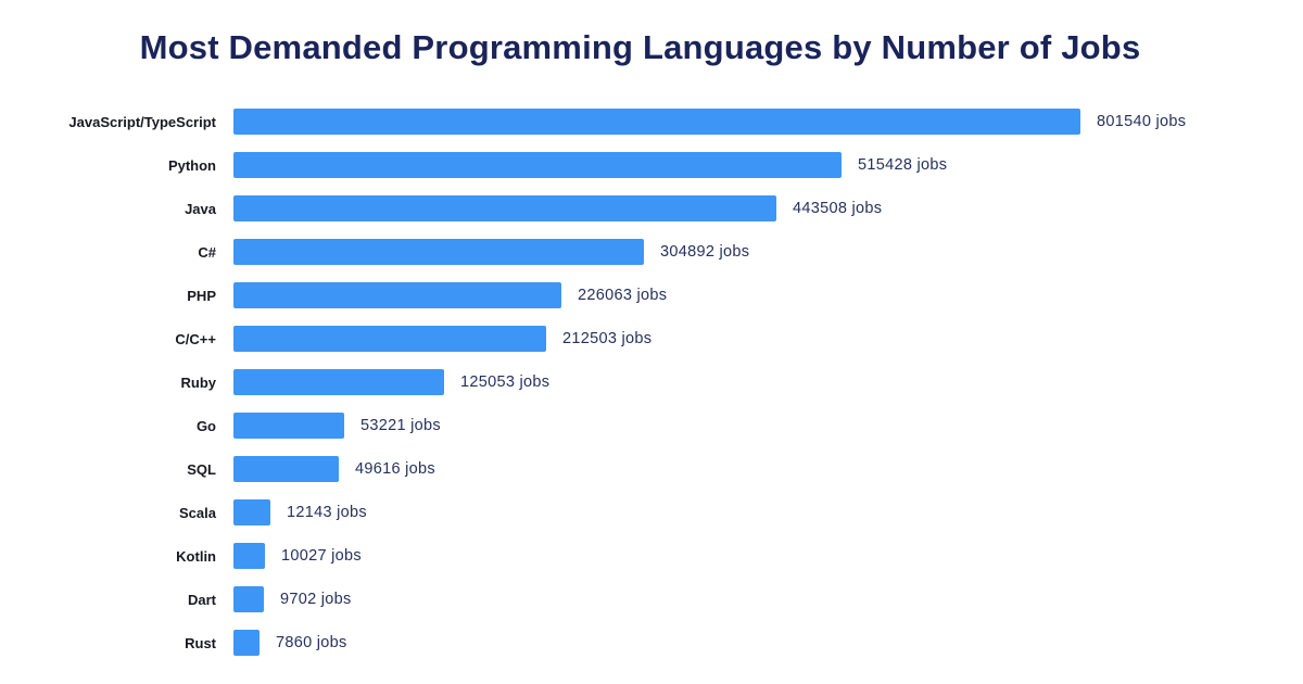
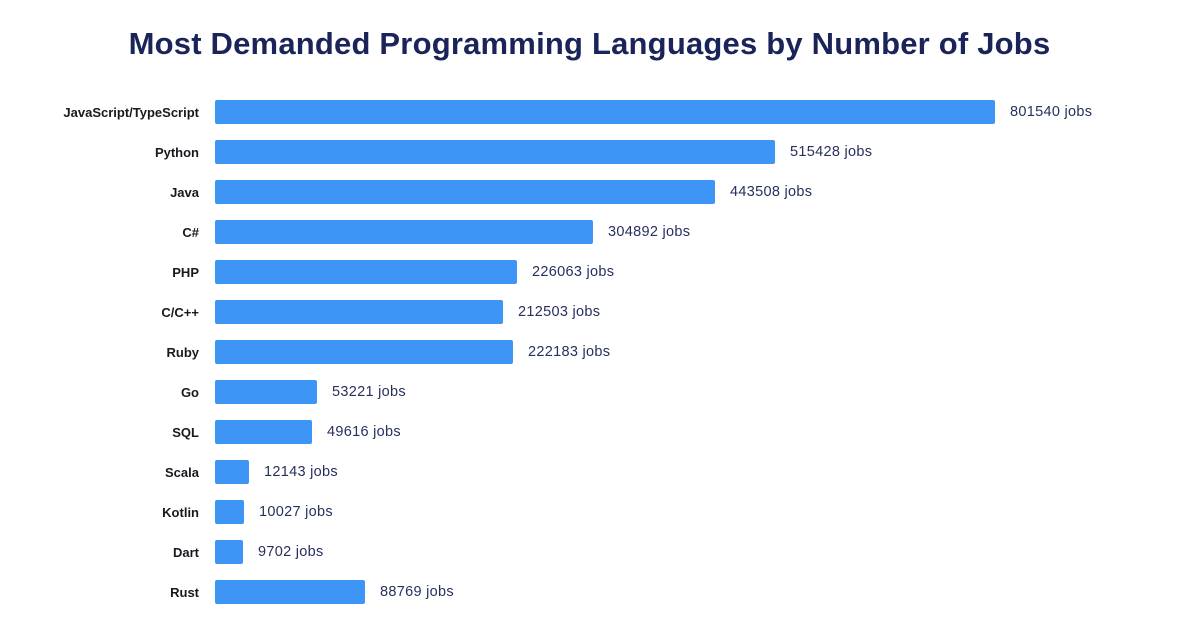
Ruby: 125053 -> 222183
Rust: 7860 -> 88769
